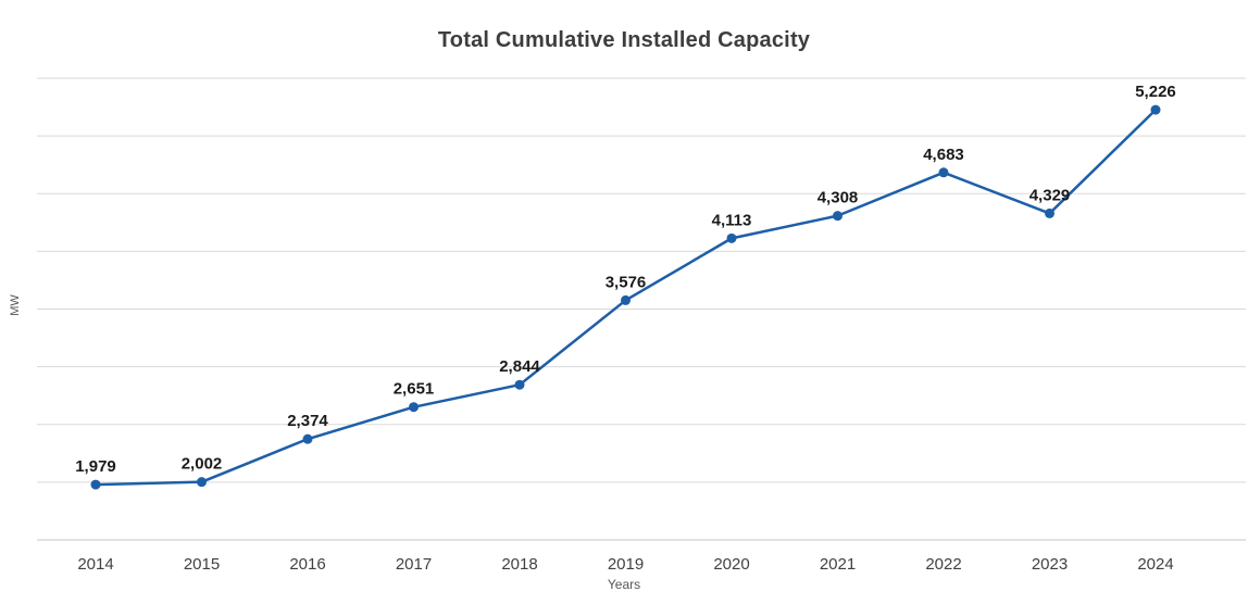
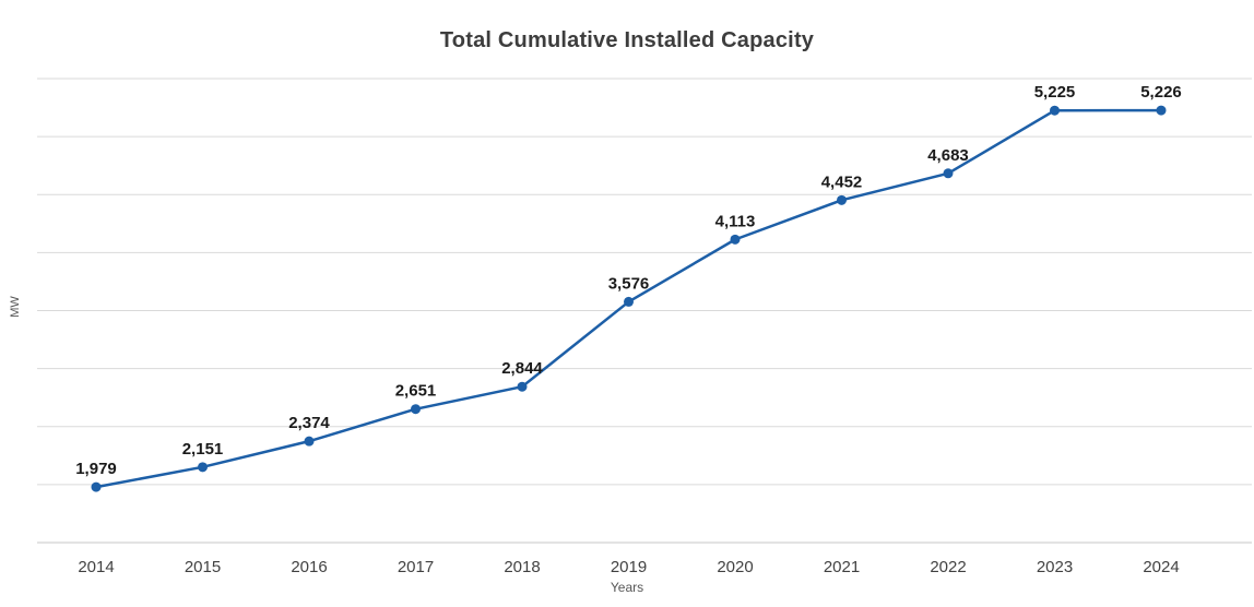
2015: 2,002 -> 2,151
2021: 4,308 -> 4,452
2023: 4,329 -> 5,225
